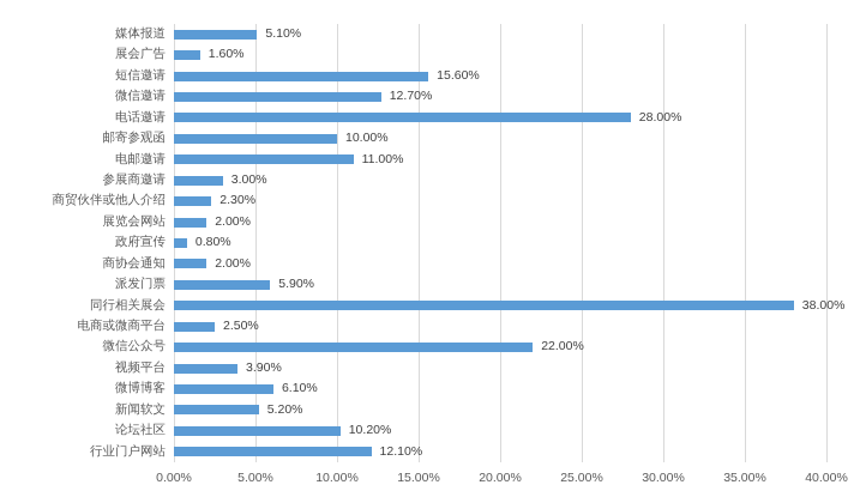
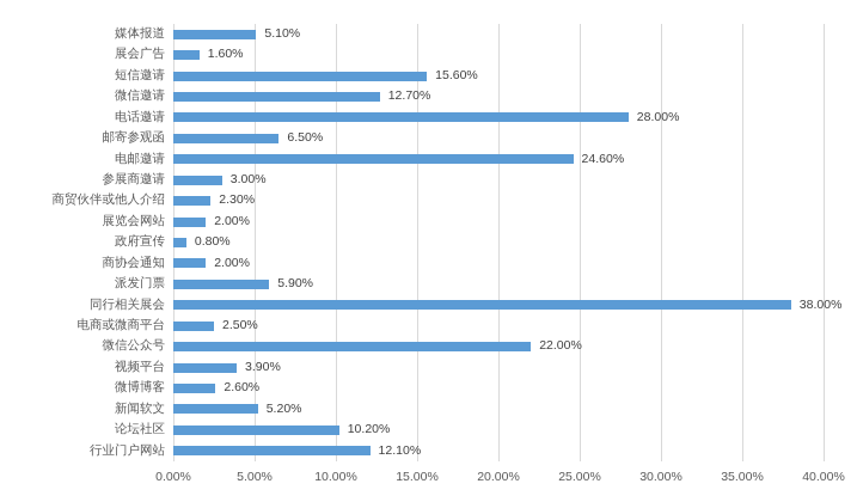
邮寄参观函: 10.00% -> 6.50%
电邮邀请: 11.00% -> 24.60%
微博博客: 6.10% -> 2.60%
